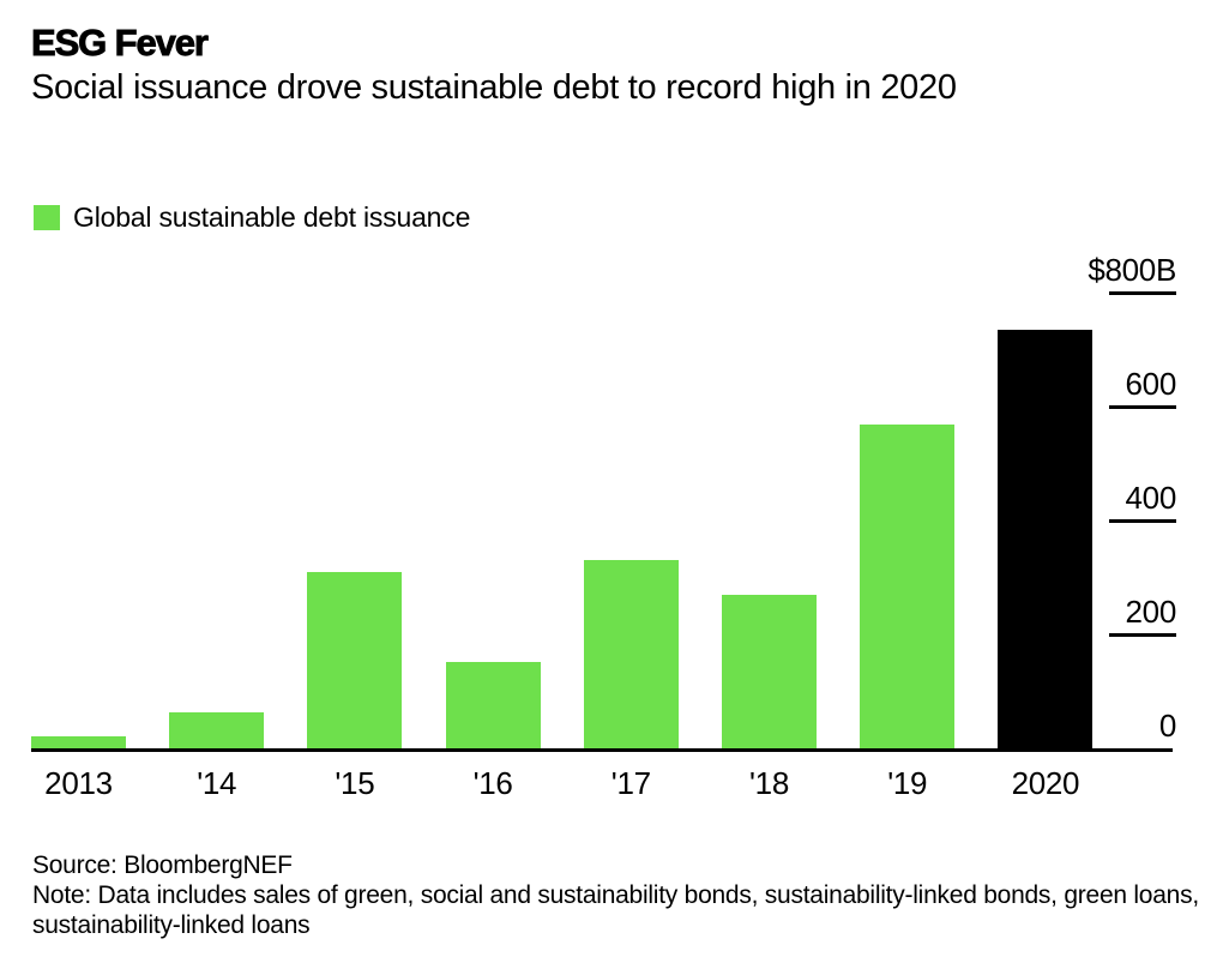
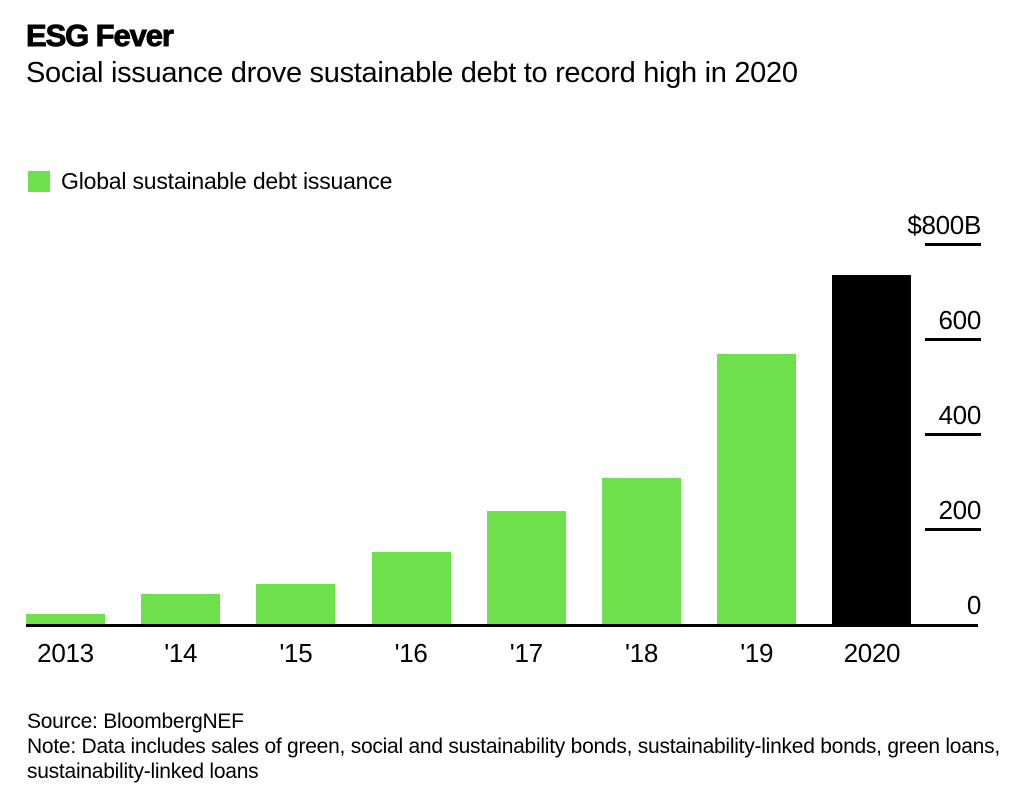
'15: $310B -> $80B
'17: $330B -> $240B
'18: $270B -> $310B
